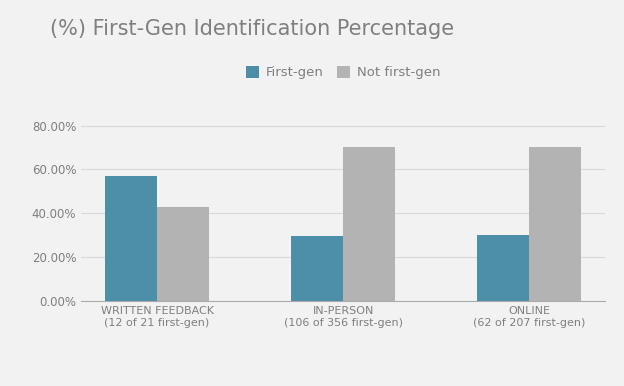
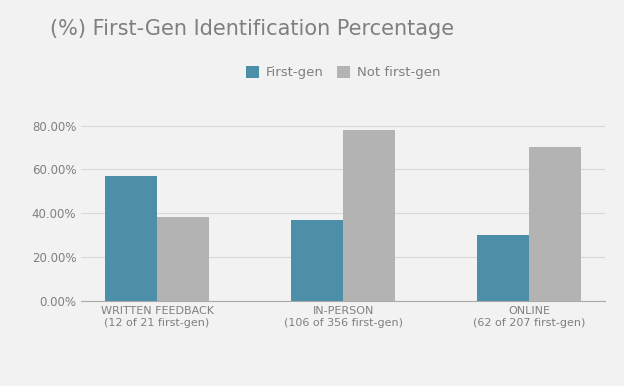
Not first-gen/WRITTEN FEEDBACK (12 of 21 first-gen): 42.9% -> 38.5%
First-gen/IN-PERSON (106 of 356 first-gen): 29.8% -> 37.0%
Not first-gen/IN-PERSON (106 of 356 first-gen): 70.2% -> 78.0%
